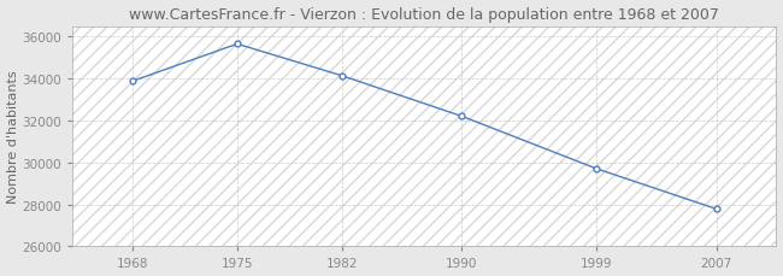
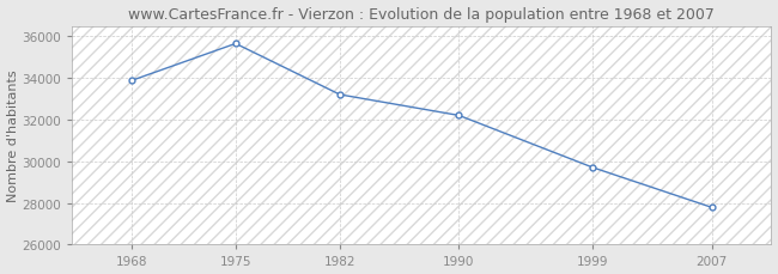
1982: 34100 -> 33200
